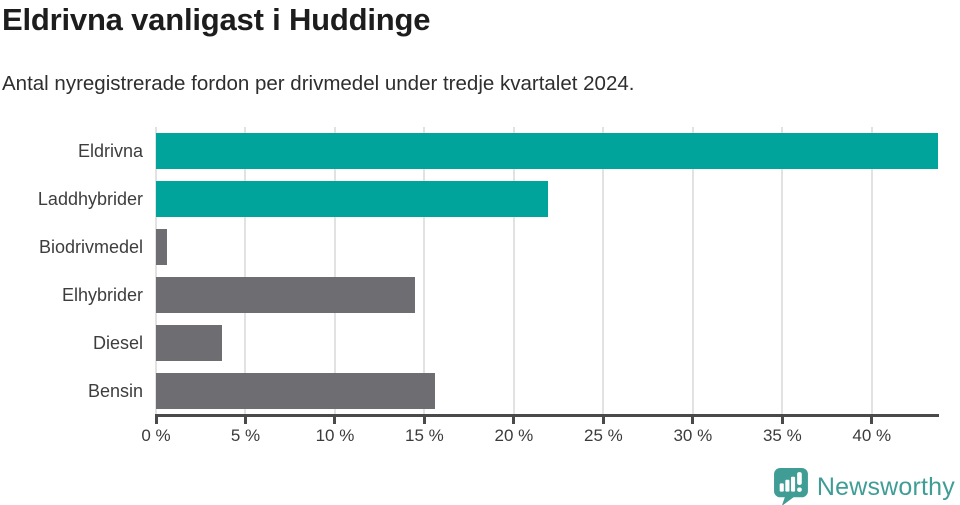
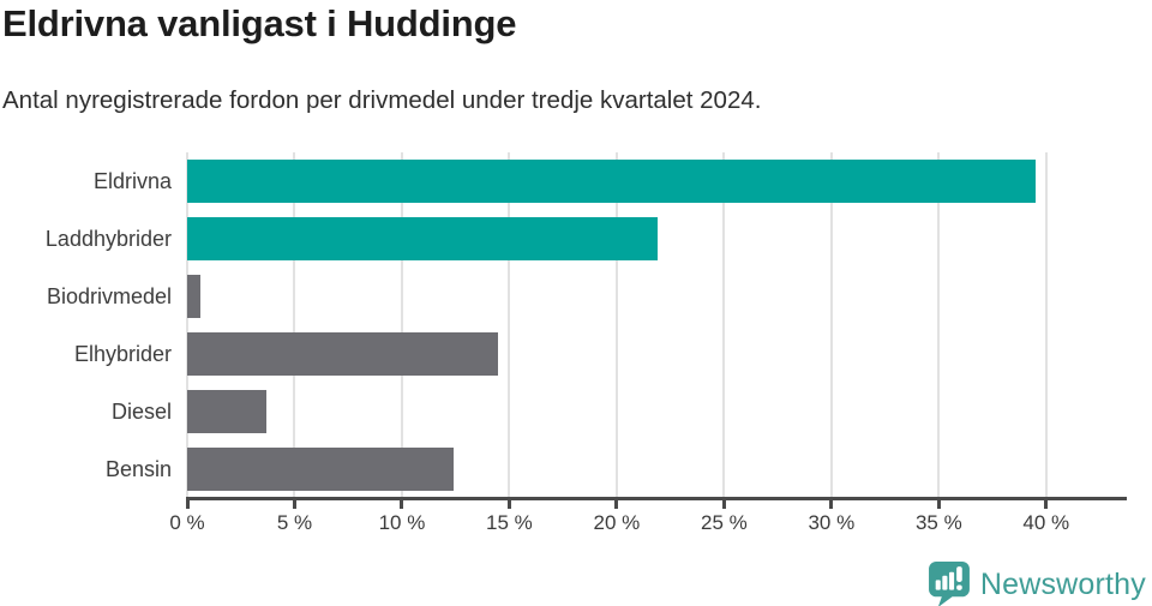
Eldrivna: 43.7% -> 39.5%
Bensin: 15.6% -> 12.4%
